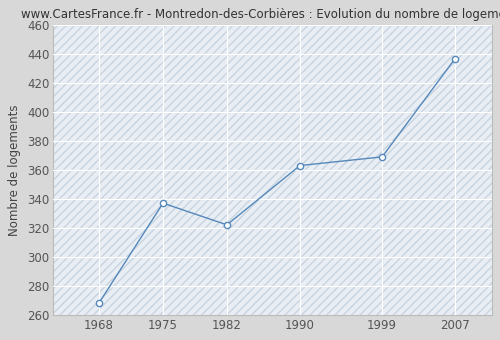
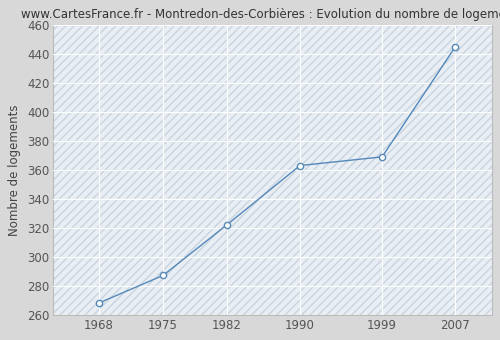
1975: 337 -> 287
2007: 437 -> 445
